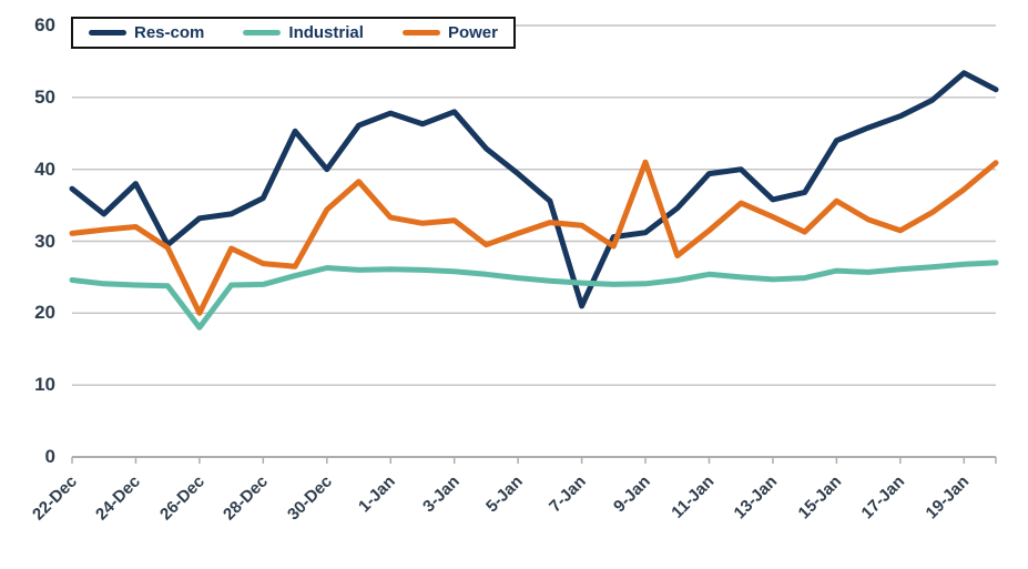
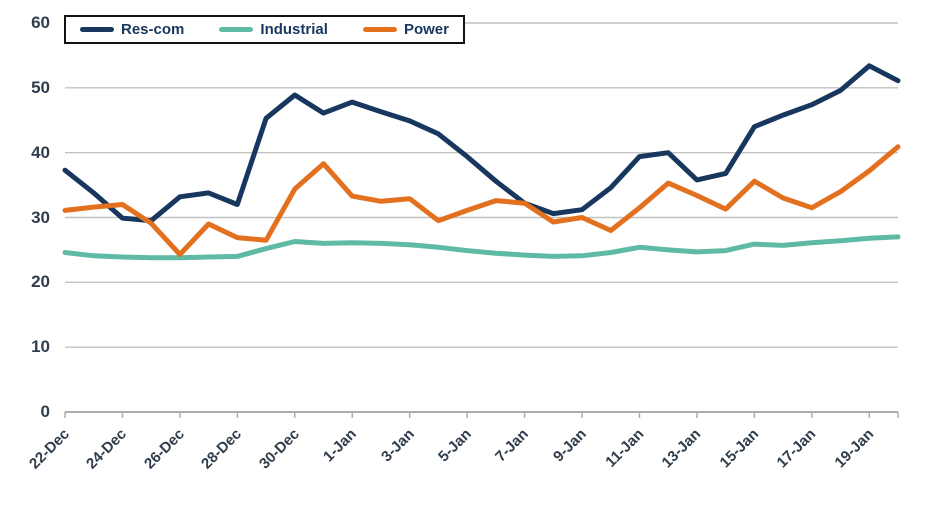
Res-com/24-Dec: 38 -> 30
Industrial/26-Dec: 18 -> 24
Power/26-Dec: 20 -> 24
Res-com/28-Dec: 36 -> 32
Res-com/30-Dec: 40 -> 49
Res-com/3-Jan: 48 -> 45
Res-com/7-Jan: 21 -> 32
Power/9-Jan: 41 -> 30
